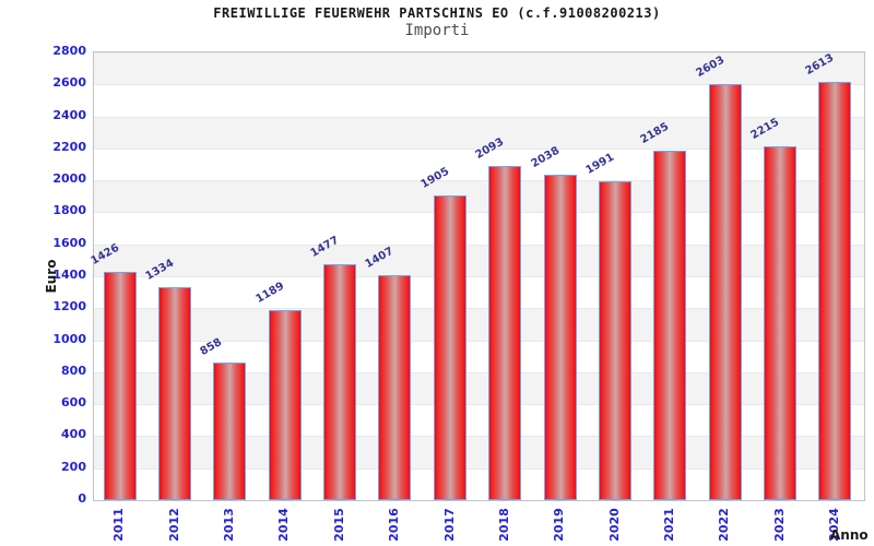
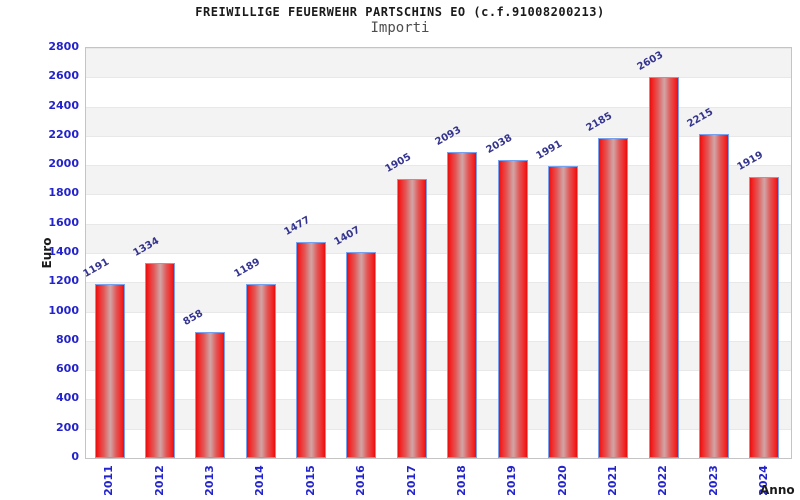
2011: 1426 -> 1191
2024: 2613 -> 1919
